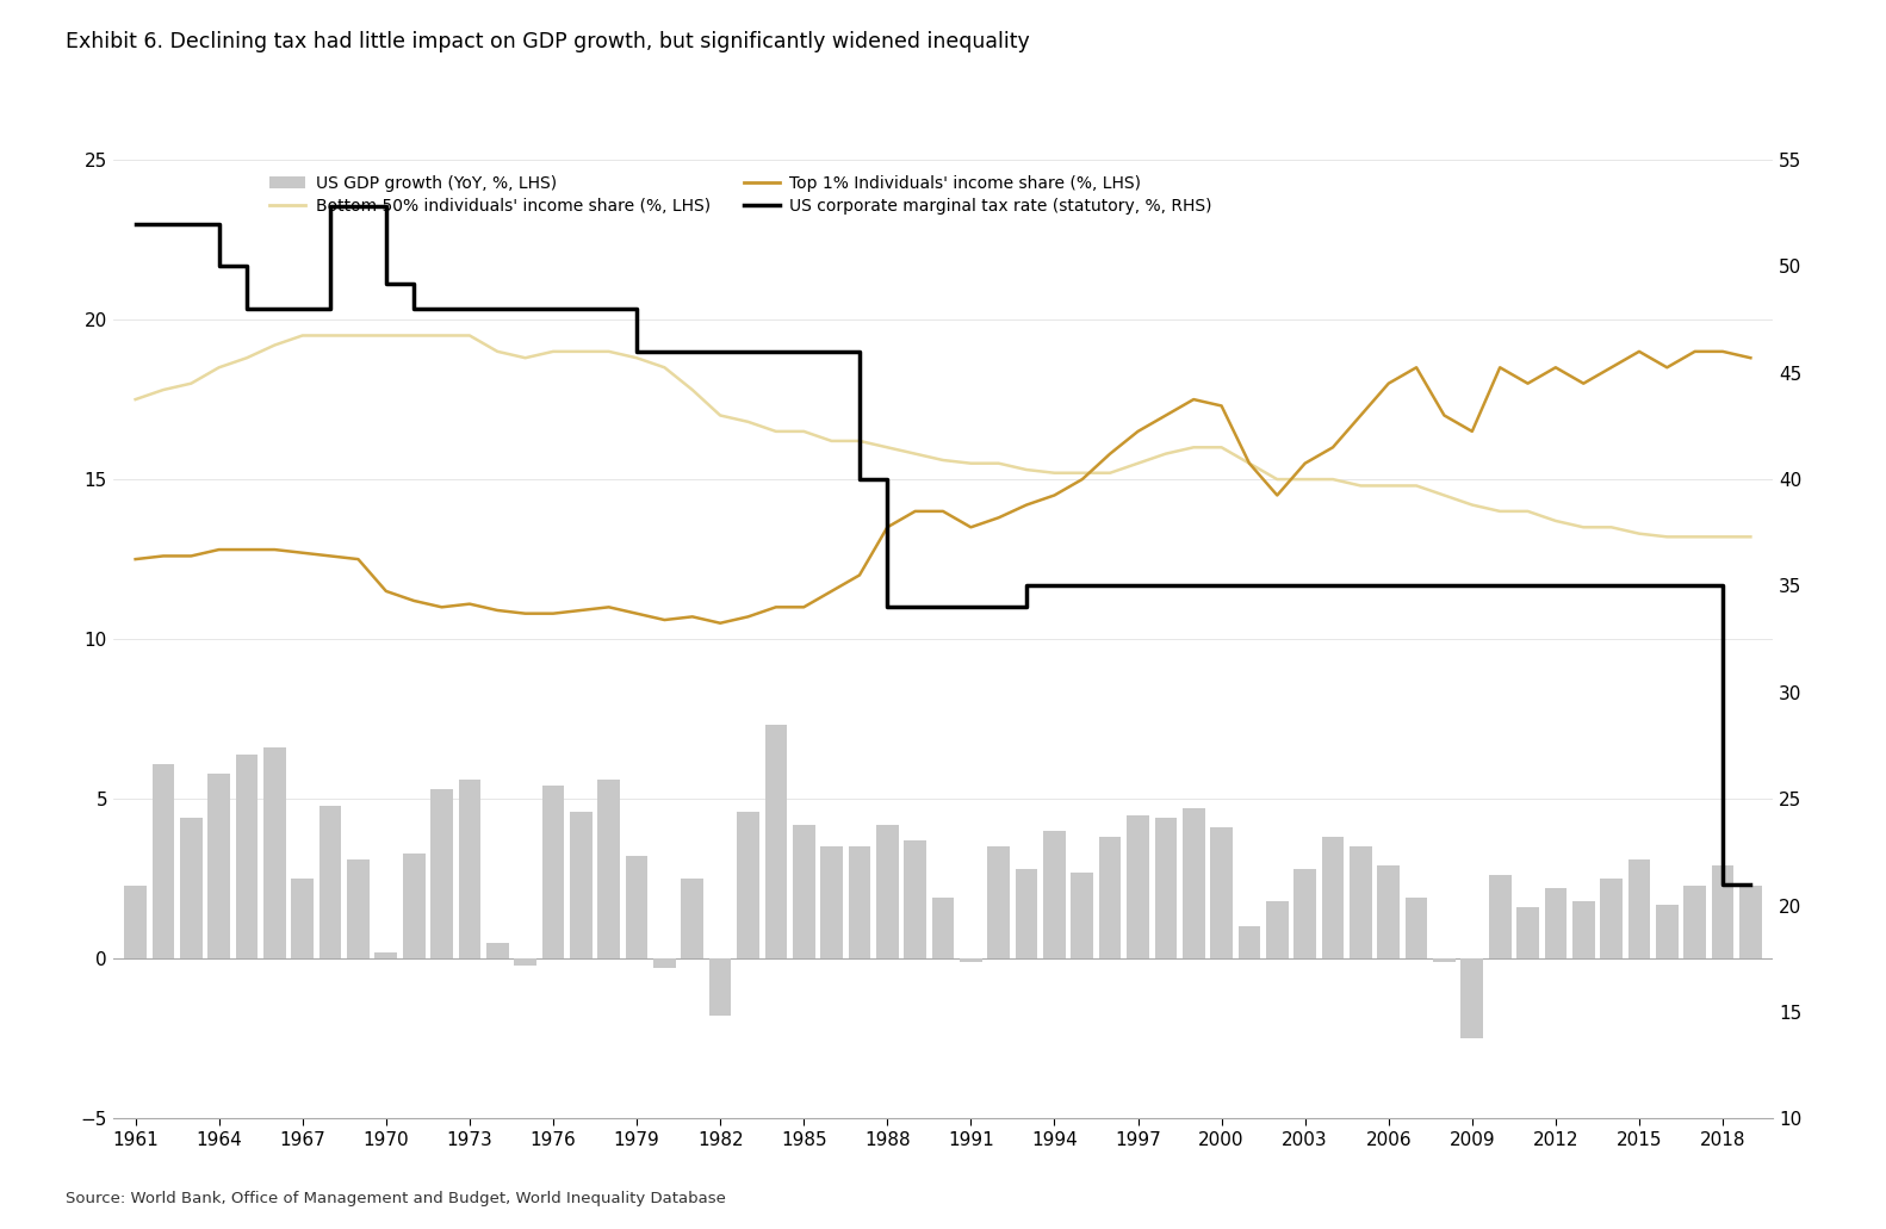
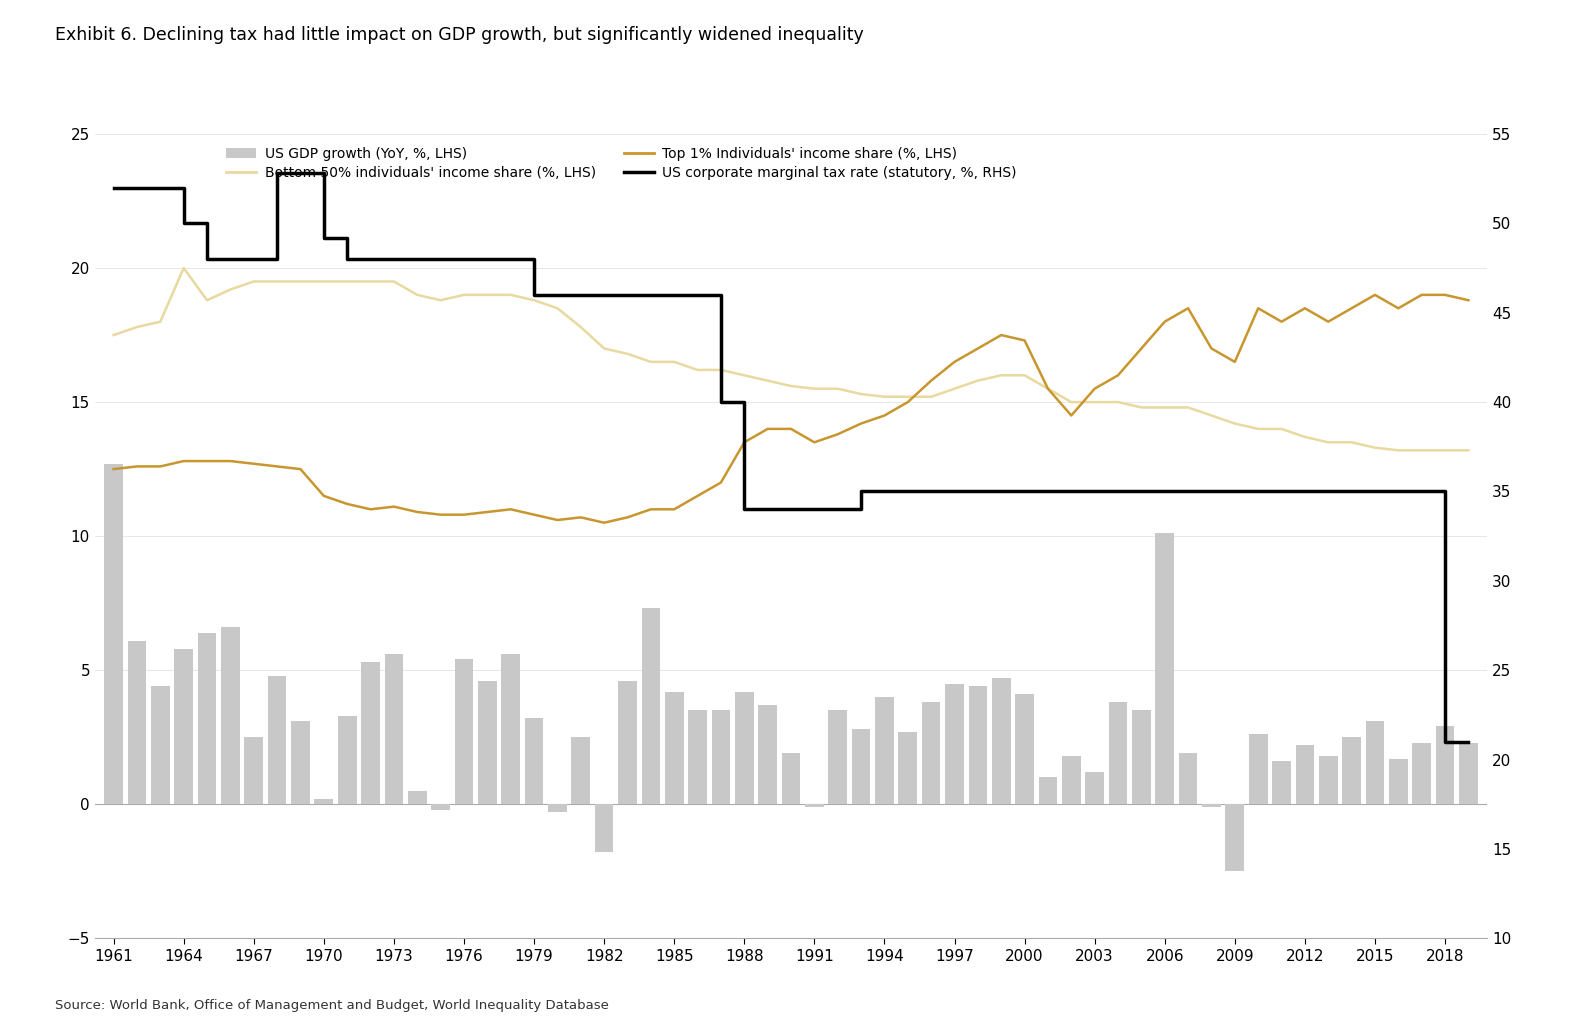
US GDP growth (YoY, %, LHS)/1961: 2.3 -> 12.7
Bottom 50% individuals' income share (%, LHS)/1964: 18.5 -> 20.0
US GDP growth (YoY, %, LHS)/2003: 2.8 -> 1.2
US GDP growth (YoY, %, LHS)/2006: 2.9 -> 10.1
